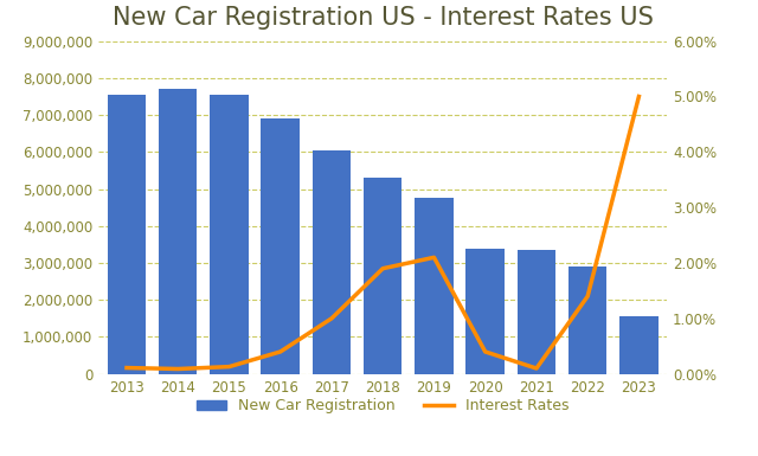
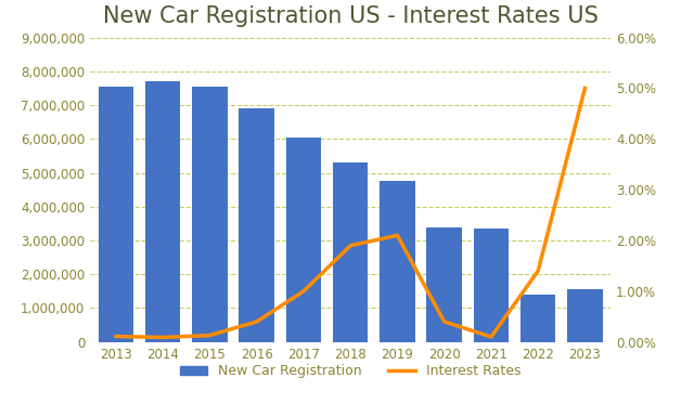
New Car Registration/2022: 2,900,000 -> 1,400,000
